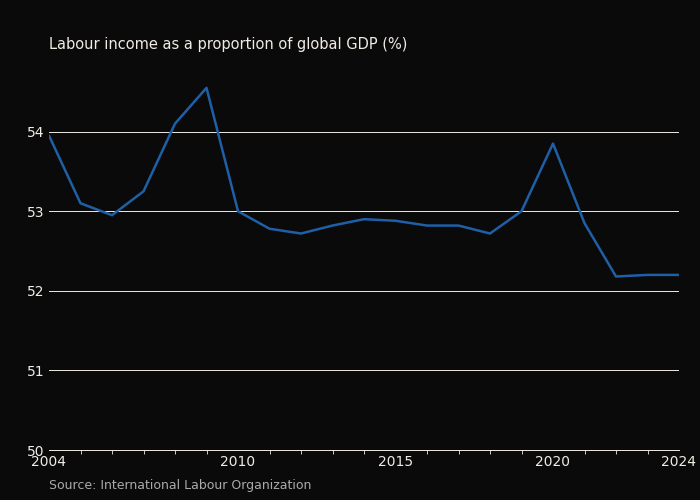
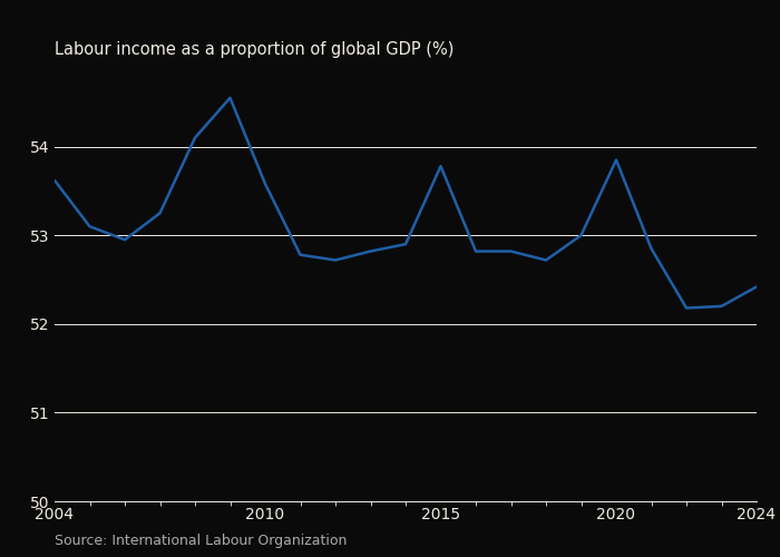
2004: 53.95 -> 53.62
2010: 53.00 -> 53.58
2015: 52.88 -> 53.78
2024: 52.20 -> 52.42
